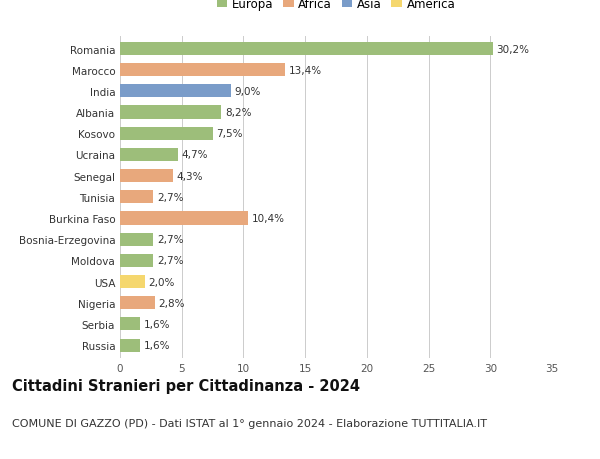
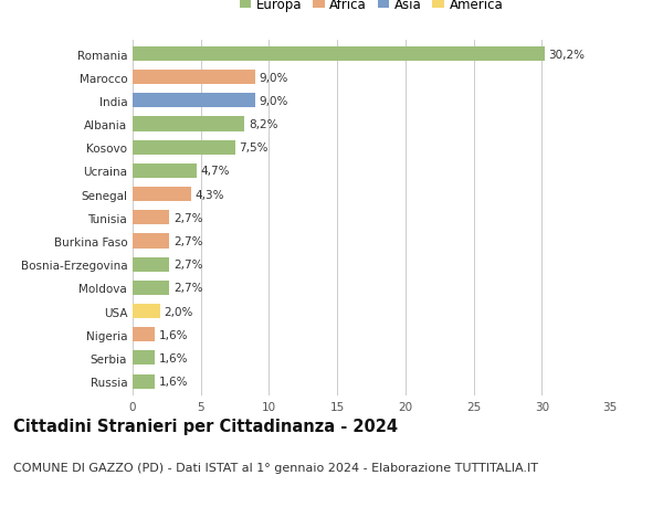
Marocco: 13,4% -> 9,0%
Burkina Faso: 10,4% -> 2,7%
Nigeria: 2,8% -> 1,6%
